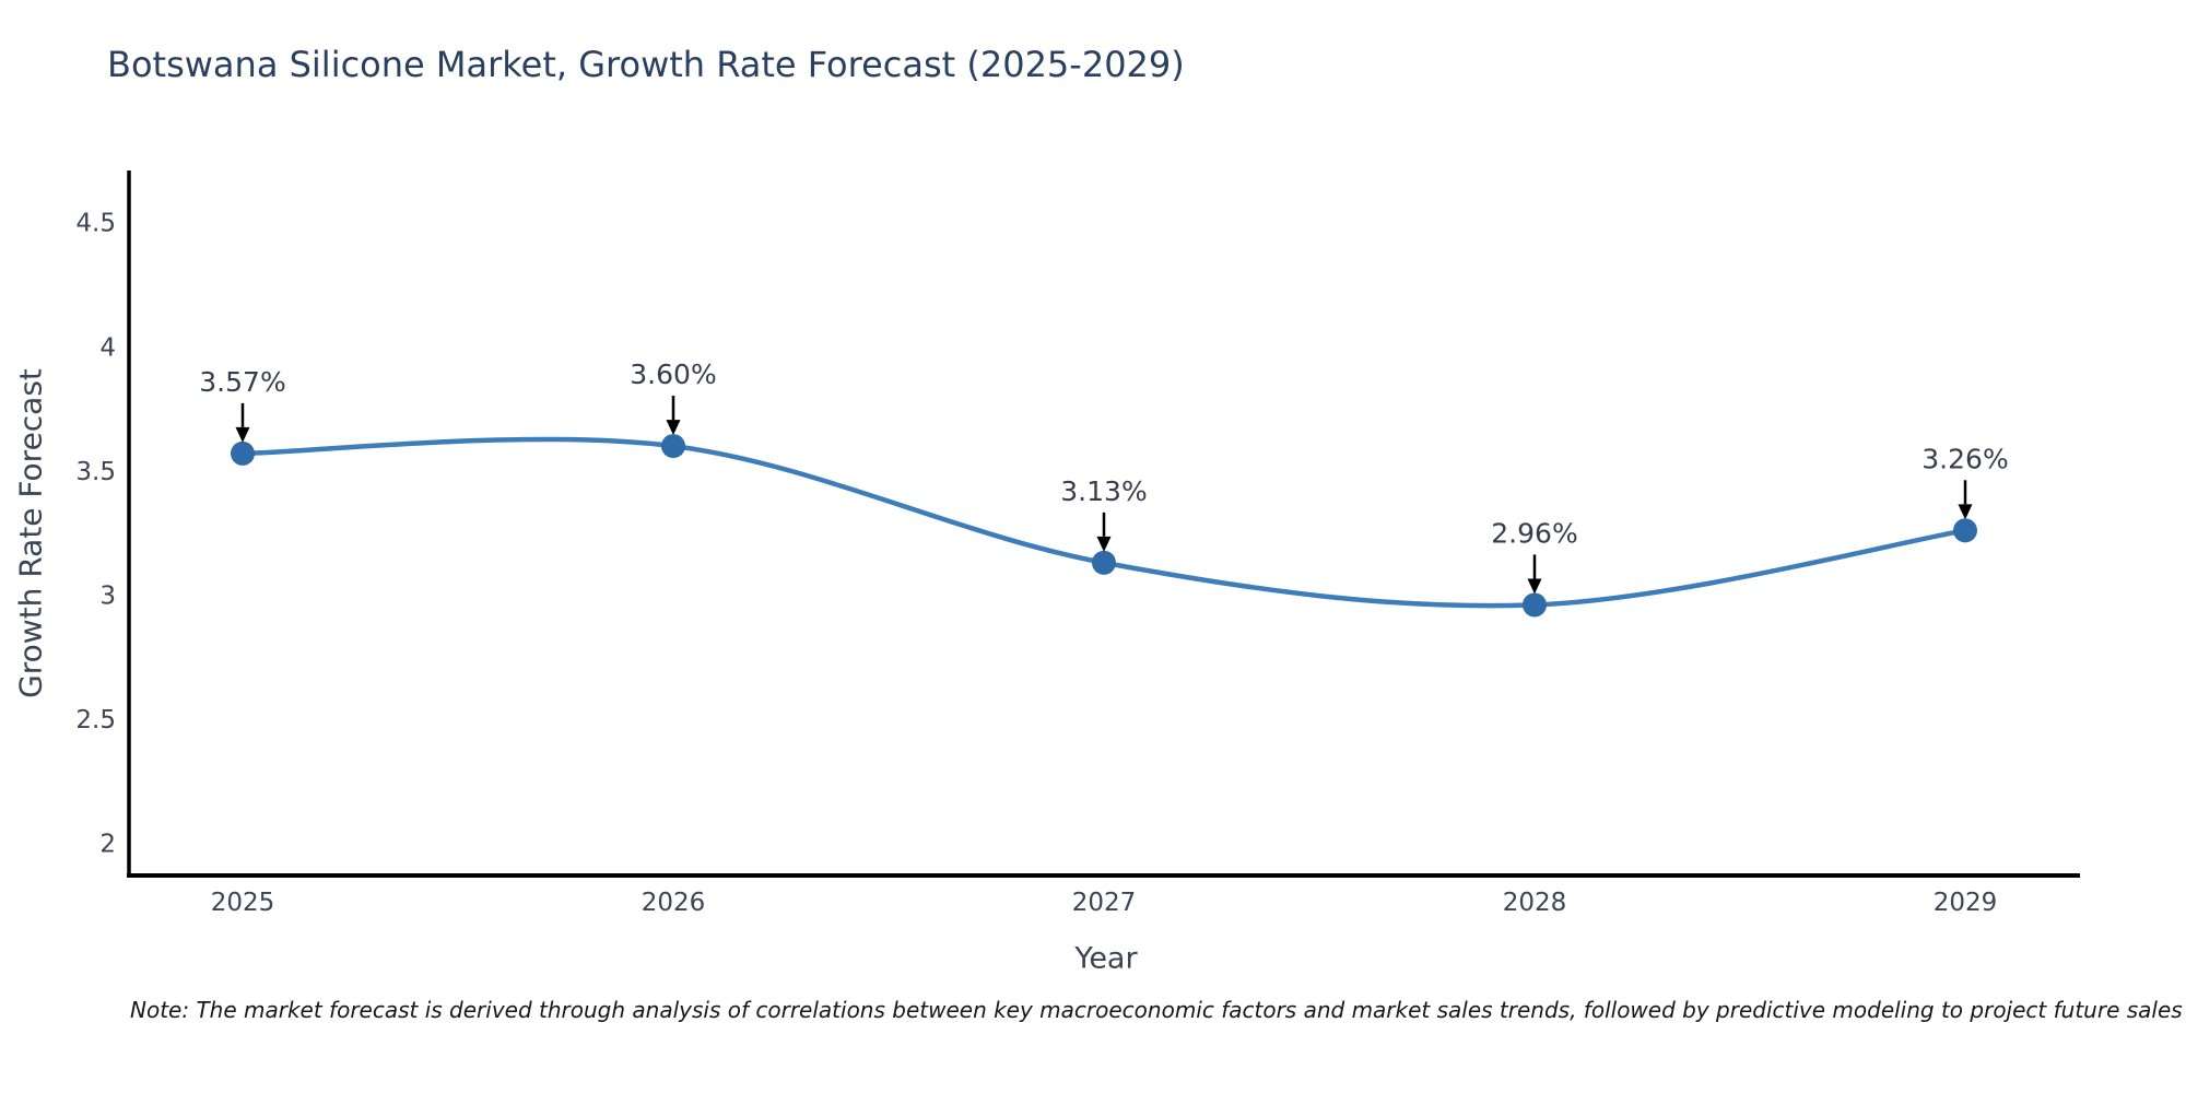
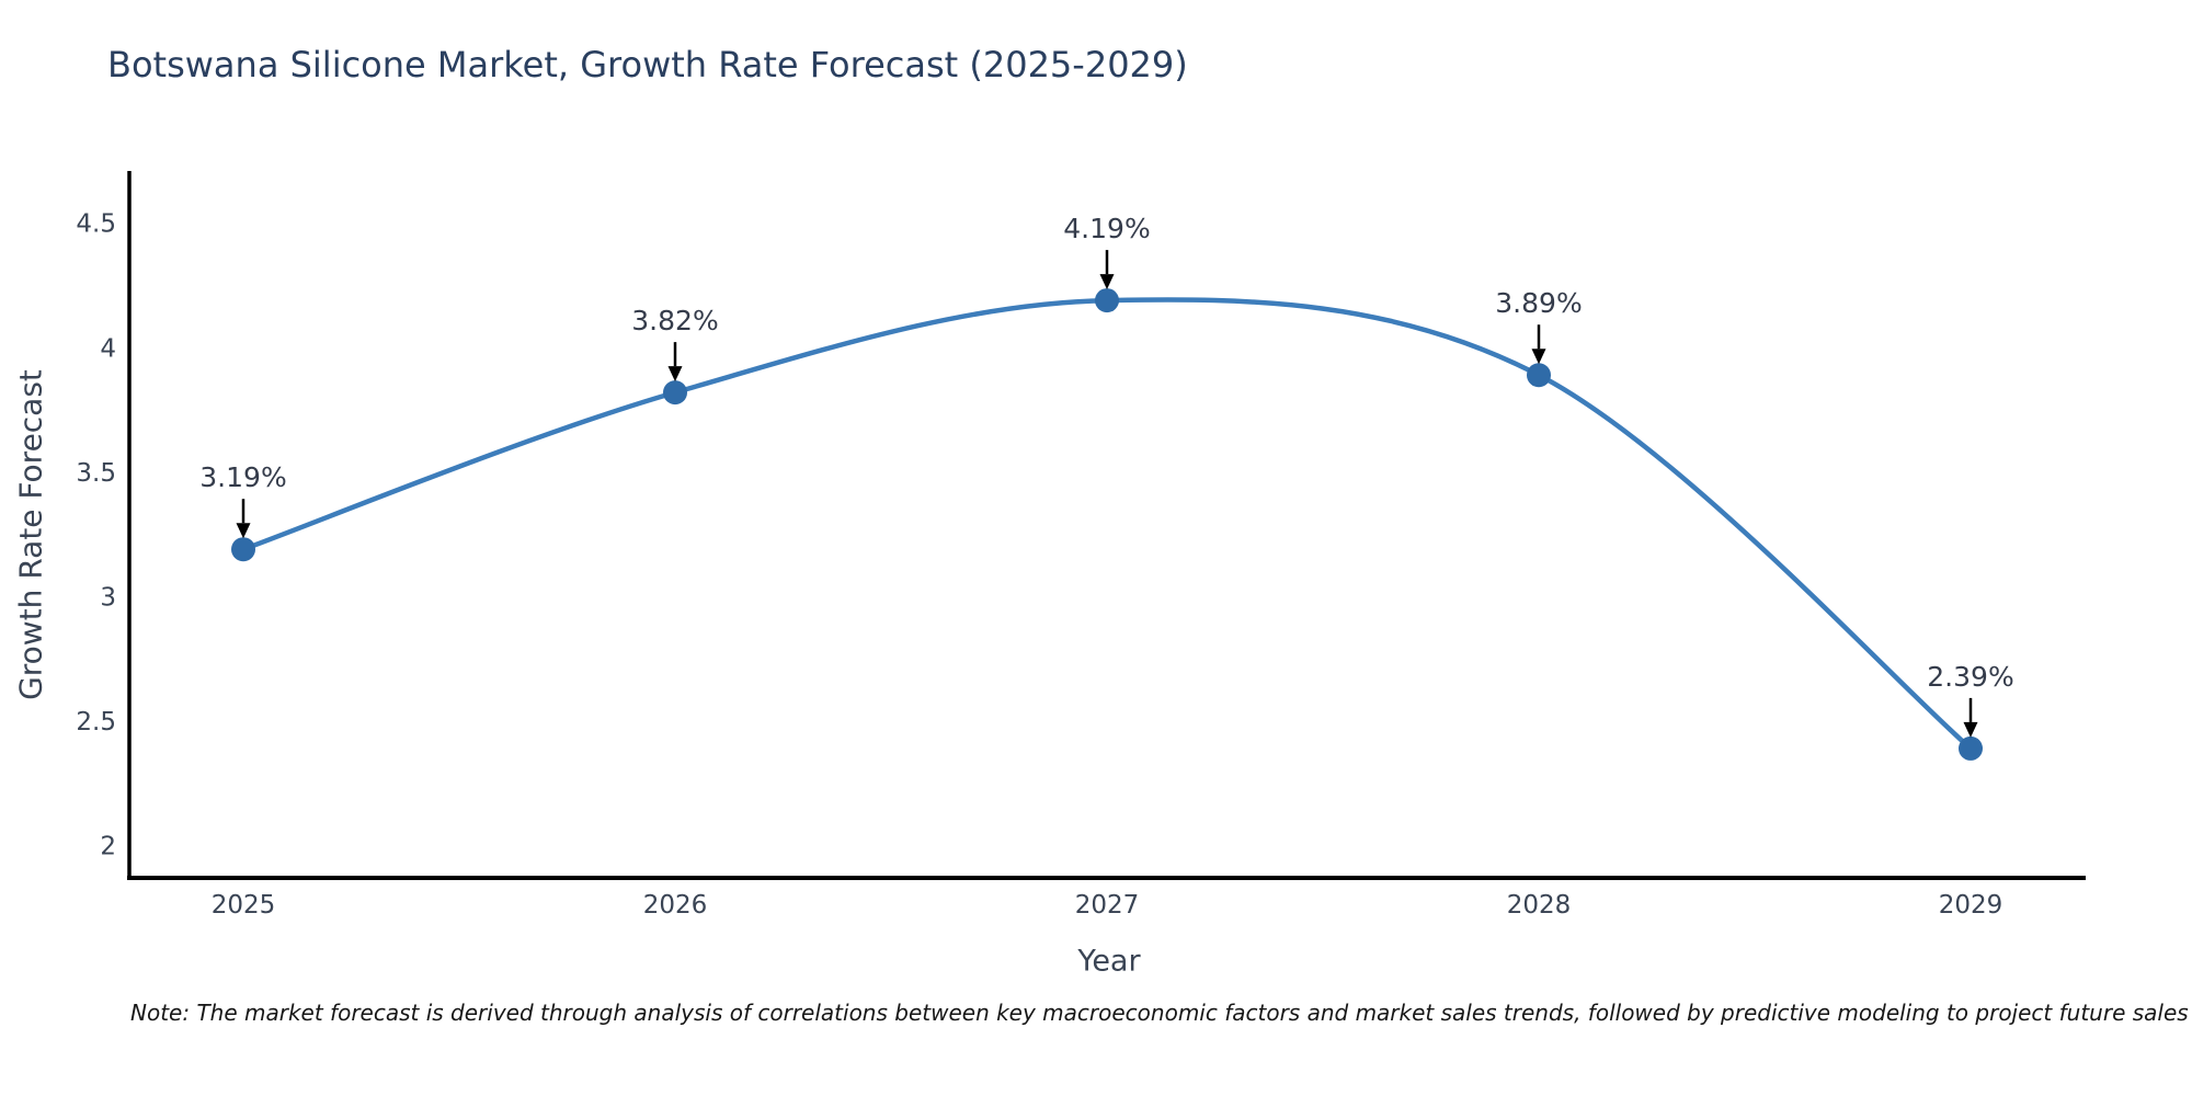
2025: 3.57% -> 3.19%
2026: 3.60% -> 3.82%
2027: 3.13% -> 4.19%
2028: 2.96% -> 3.89%
2029: 3.26% -> 2.39%
